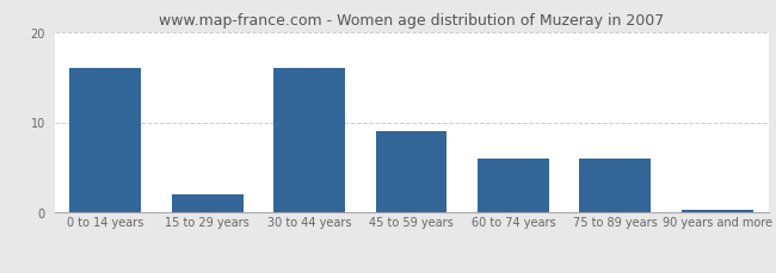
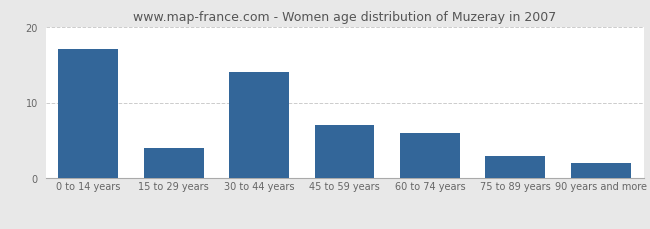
0 to 14 years: 16.0 -> 17.0
15 to 29 years: 2.0 -> 4.0
30 to 44 years: 16.0 -> 14.0
45 to 59 years: 9.0 -> 7.0
75 to 89 years: 6.0 -> 3.0
90 years and more: 0.3 -> 2.0
